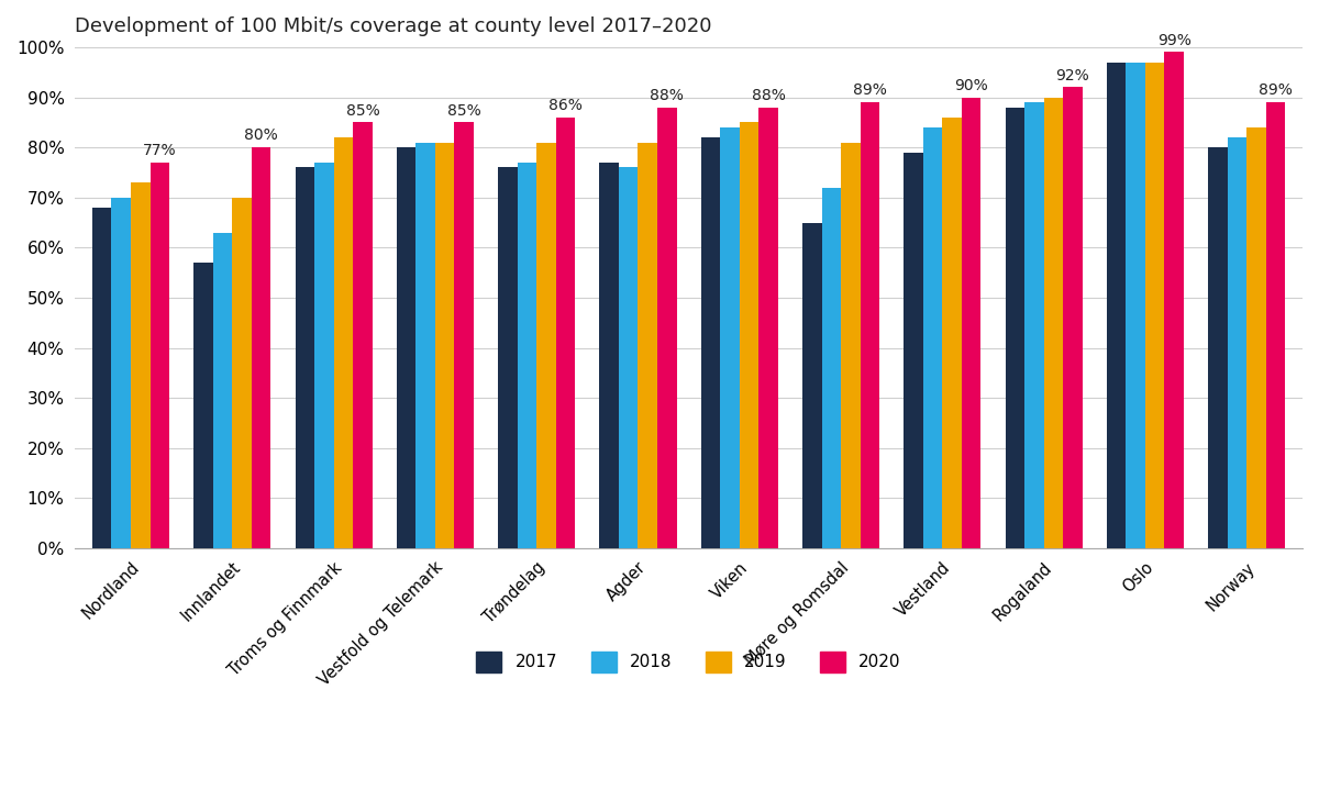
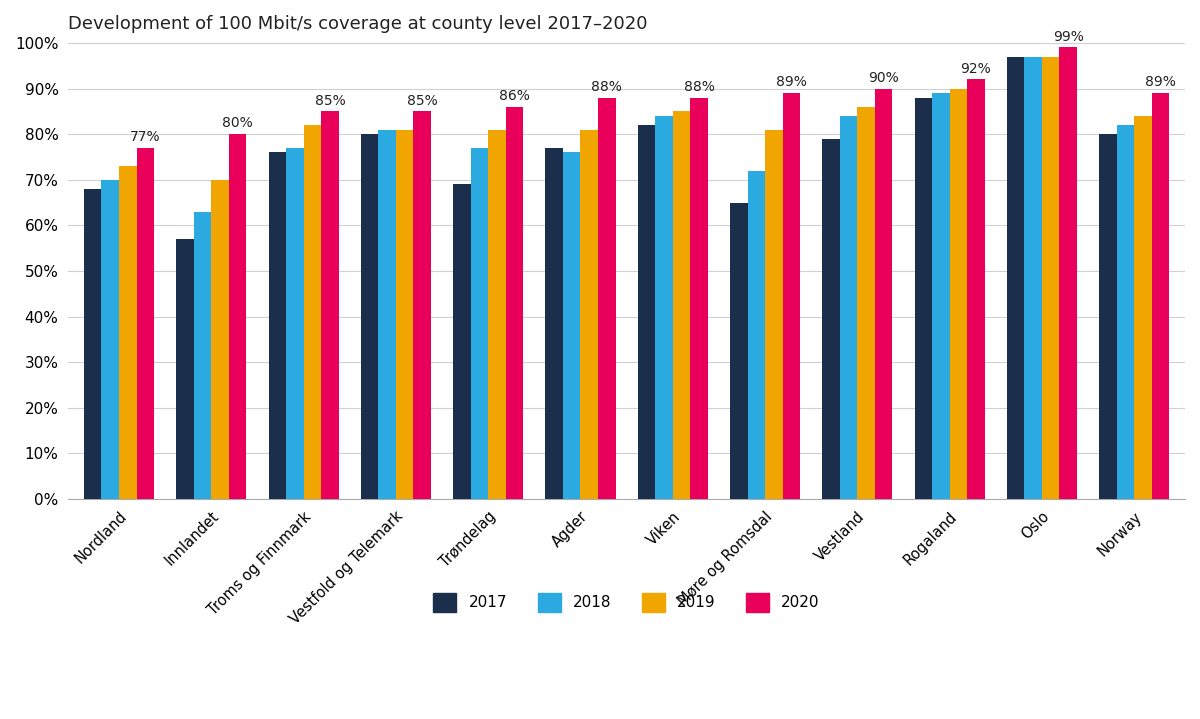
2017/Trøndelag: 76% -> 69%
